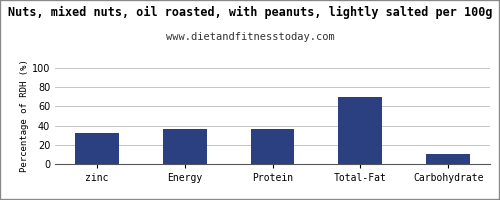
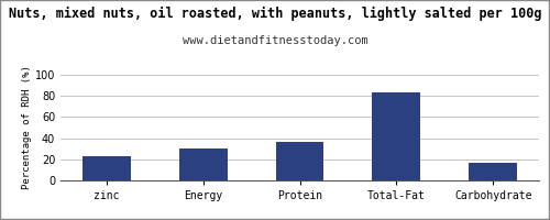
zinc: 32 -> 23
Energy: 36 -> 30
Total-Fat: 70 -> 83
Carbohydrate: 10 -> 17
